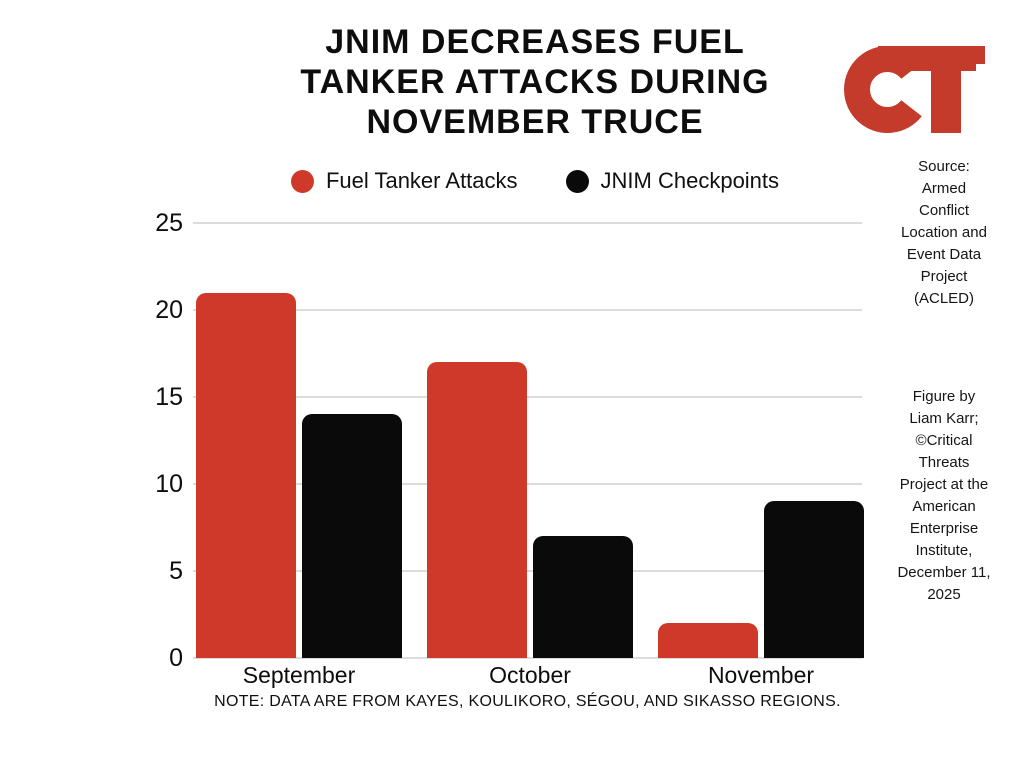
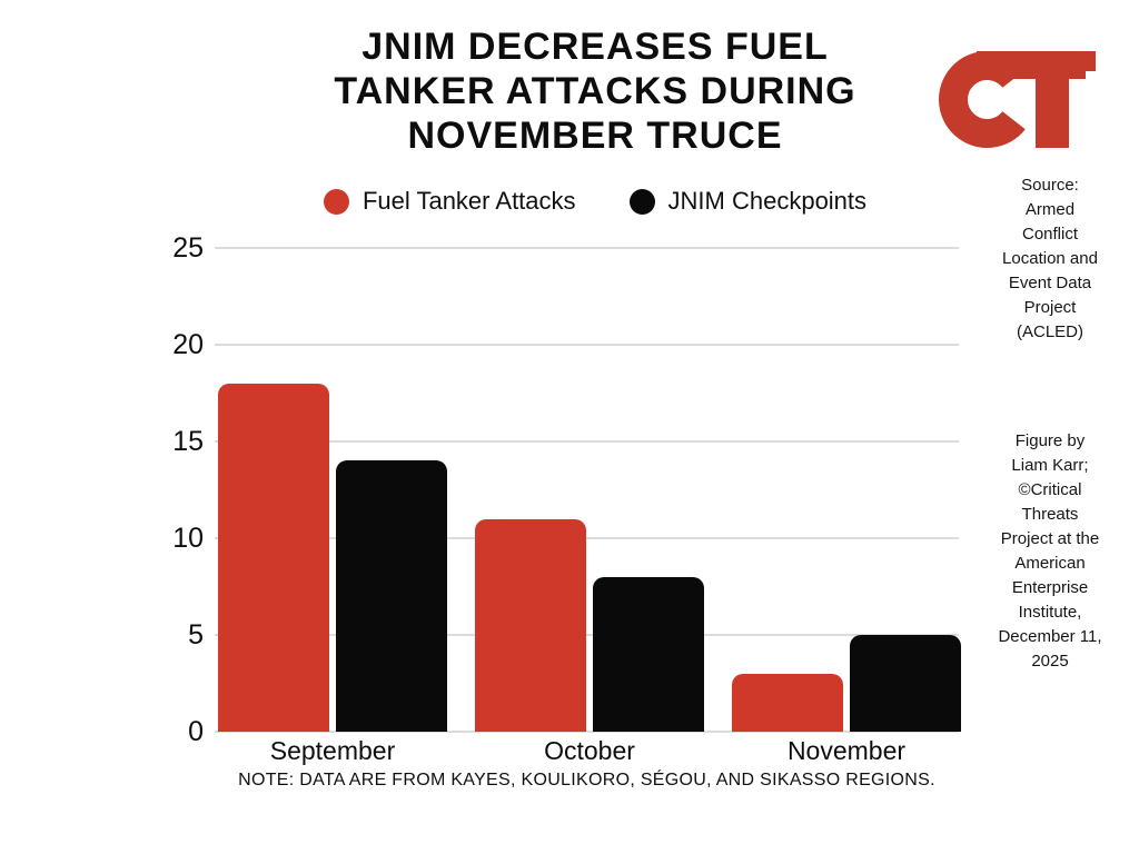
Fuel Tanker Attacks/September: 21 -> 18
Fuel Tanker Attacks/October: 17 -> 11
JNIM Checkpoints/October: 7 -> 8
Fuel Tanker Attacks/November: 2 -> 3
JNIM Checkpoints/November: 9 -> 5
